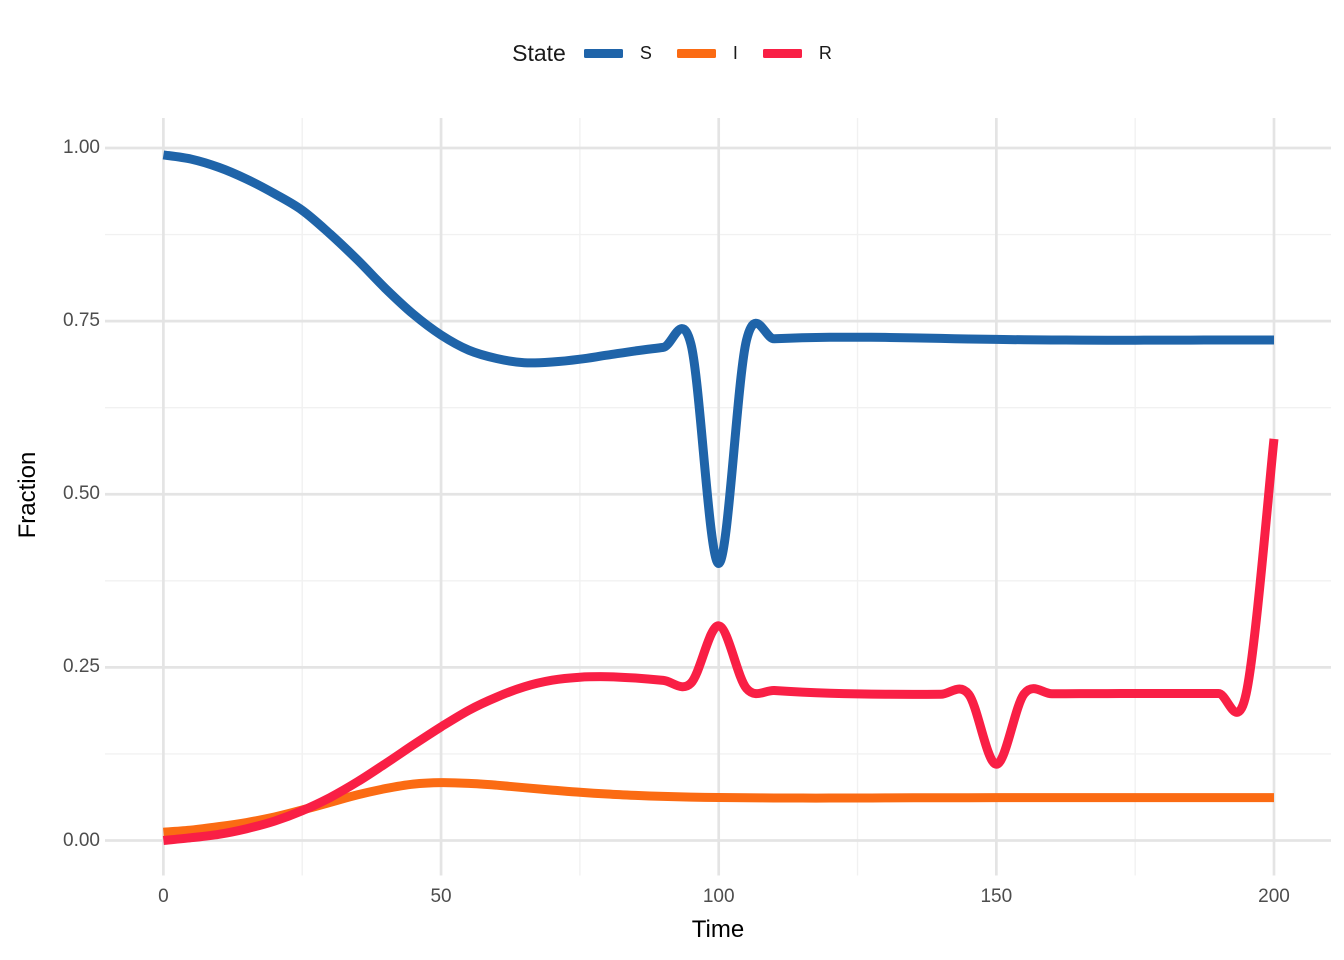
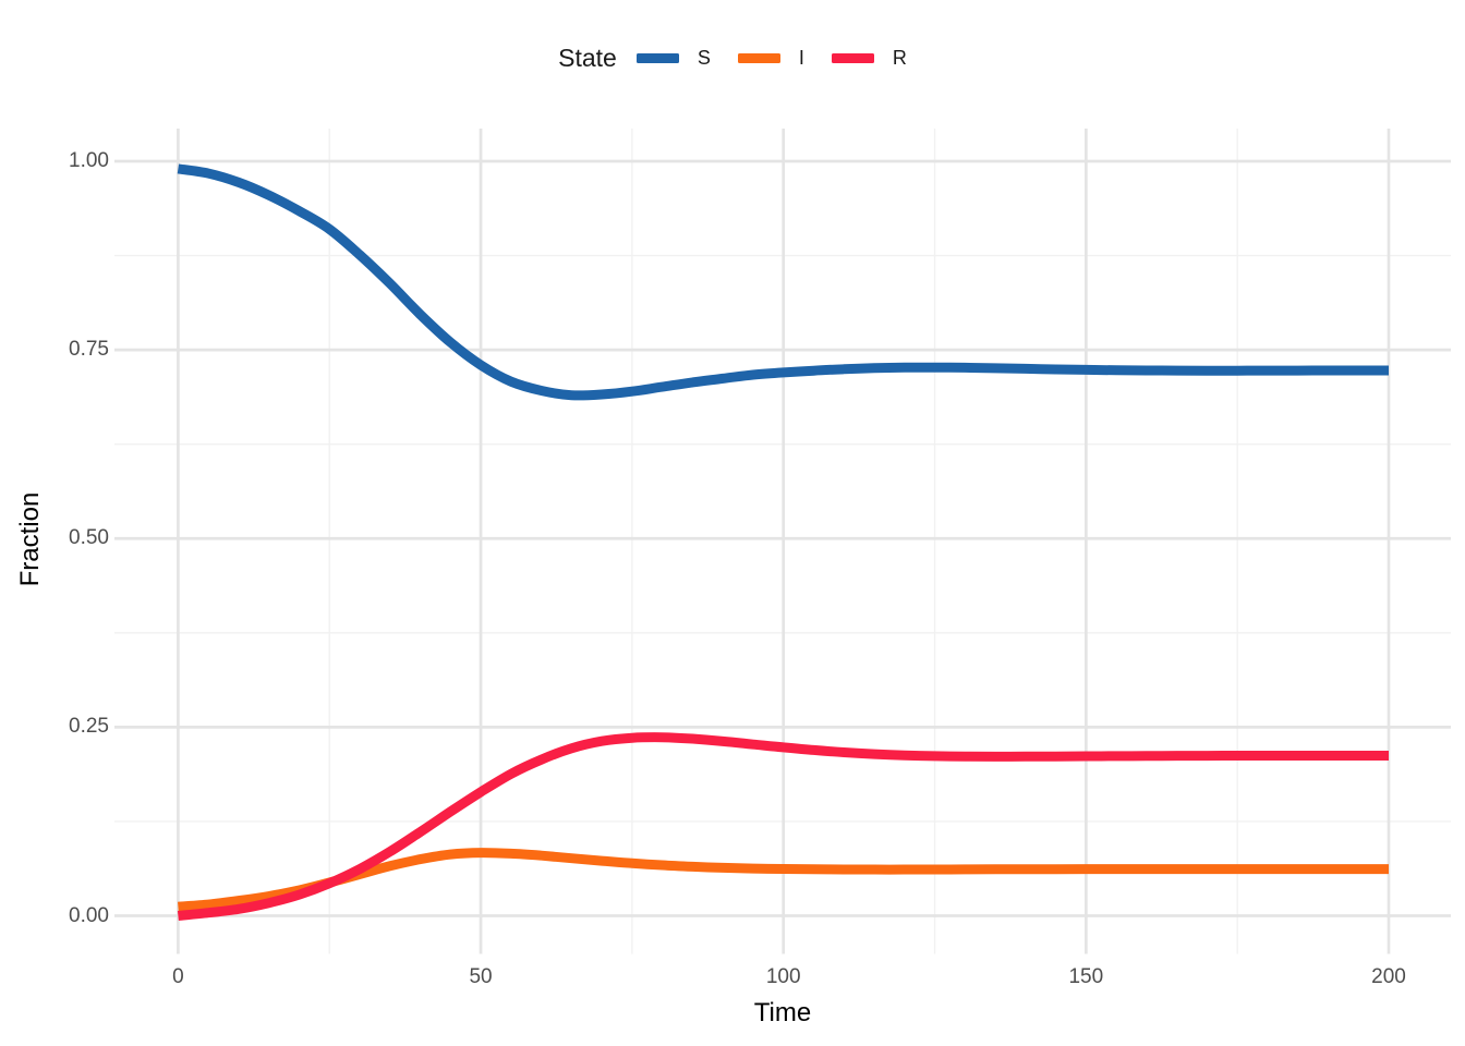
S/100: 0.40 -> 0.72
R/100: 0.31 -> 0.22
R/150: 0.11 -> 0.21
R/200: 0.58 -> 0.21
